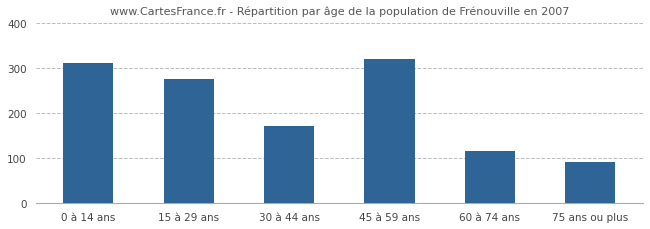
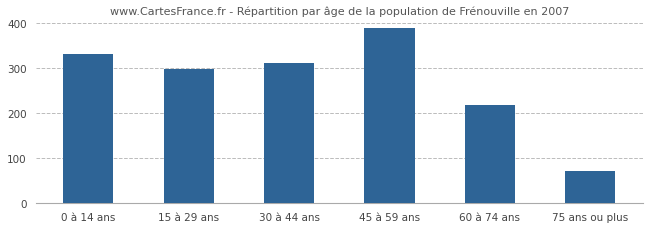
0 à 14 ans: 310 -> 330
15 à 29 ans: 275 -> 297
30 à 44 ans: 170 -> 311
45 à 59 ans: 320 -> 388
60 à 74 ans: 115 -> 218
75 ans ou plus: 90 -> 71
